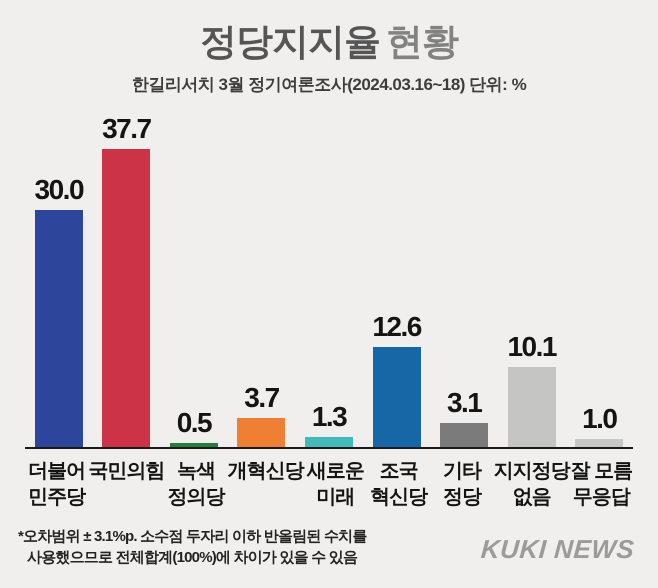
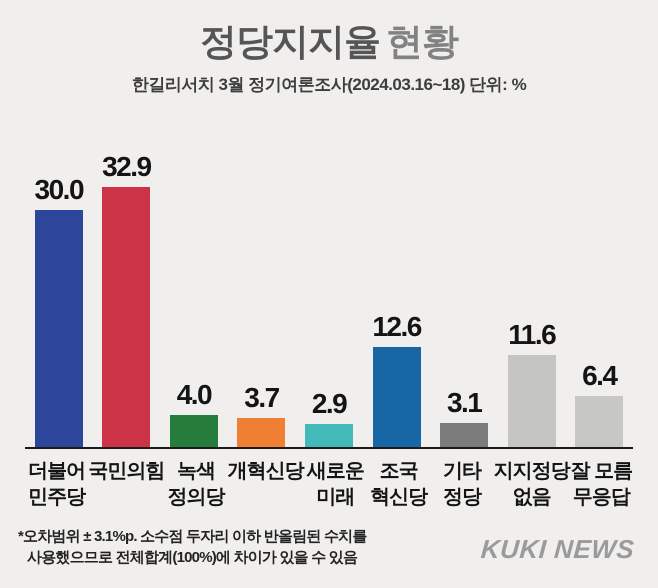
국민의힘: 37.7 -> 32.9
녹색 정의당: 0.5 -> 4.0
새로운 미래: 1.3 -> 2.9
지지정당 없음: 10.1 -> 11.6
잘 모름 무응답: 1.0 -> 6.4
